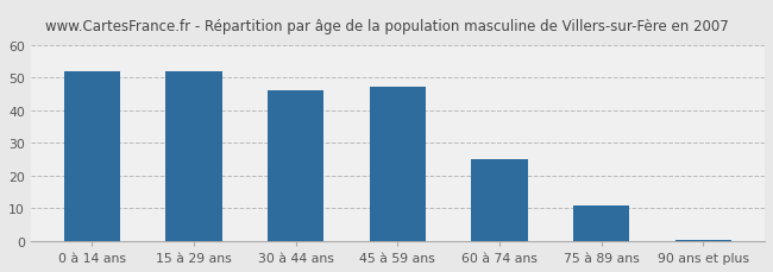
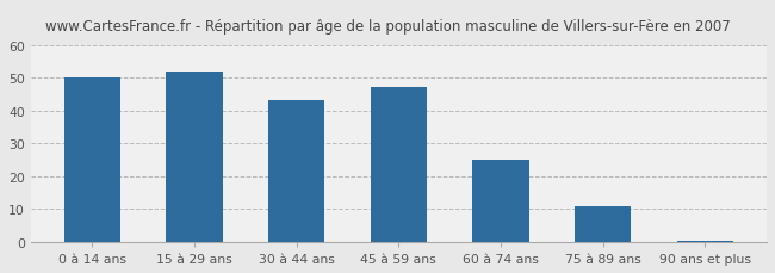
0 à 14 ans: 52.0 -> 50.0
30 à 44 ans: 46.0 -> 43.0
